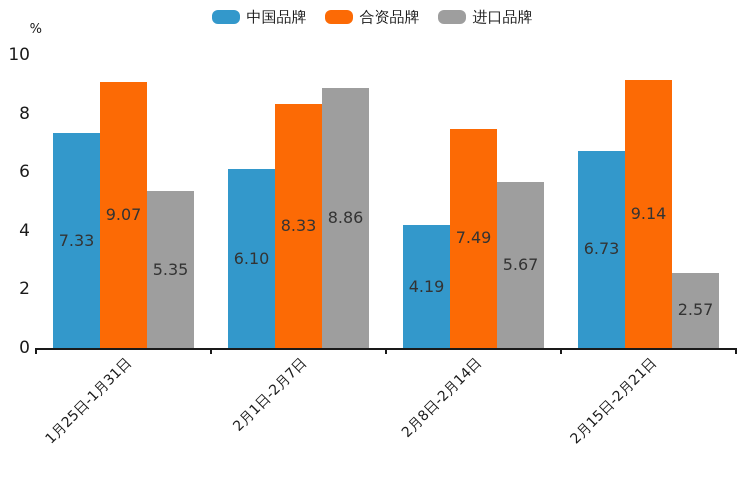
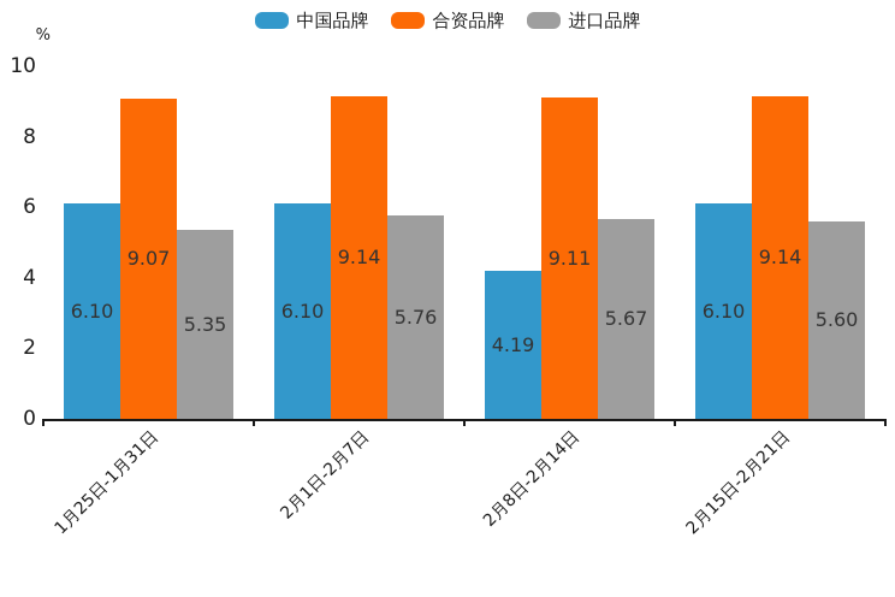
中国品牌/1月25日-1月31日: 7.33 -> 6.10
合资品牌/2月1日-2月7日: 8.33 -> 9.14
进口品牌/2月1日-2月7日: 8.86 -> 5.76
合资品牌/2月8日-2月14日: 7.49 -> 9.11
中国品牌/2月15日-2月21日: 6.73 -> 6.10
进口品牌/2月15日-2月21日: 2.57 -> 5.60
